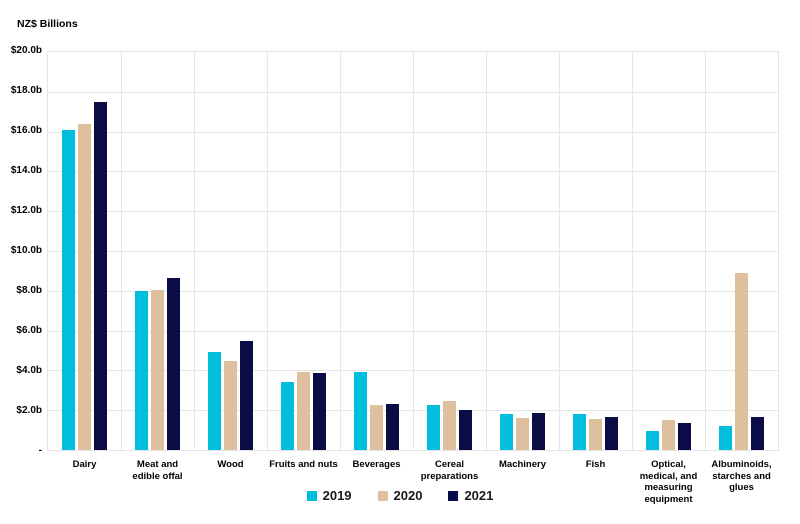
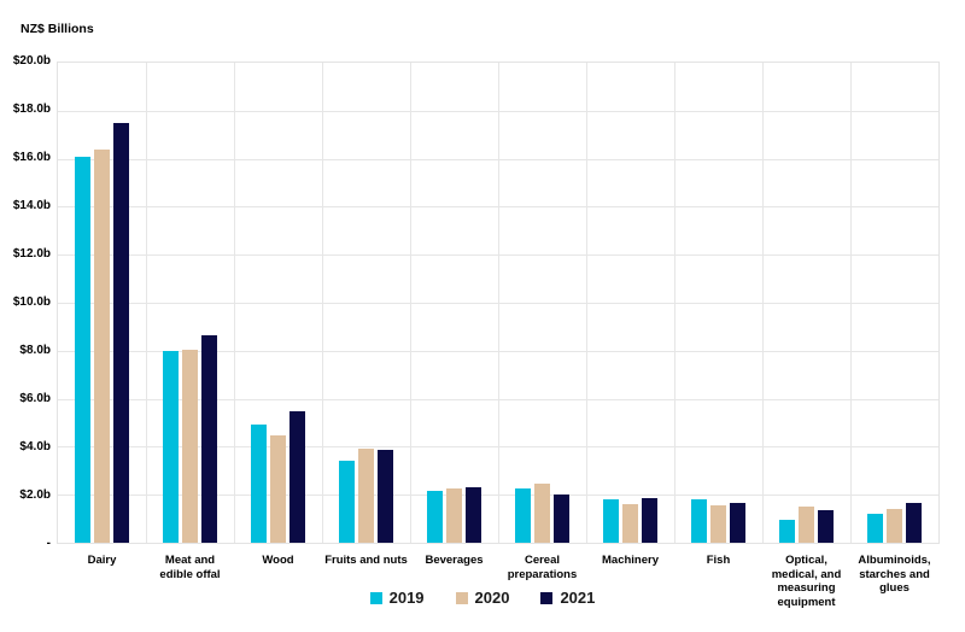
2019/Beverages: $3.9b -> $2.1b
2020/Albuminoids, starches and glues: $8.9b -> $1.4b
